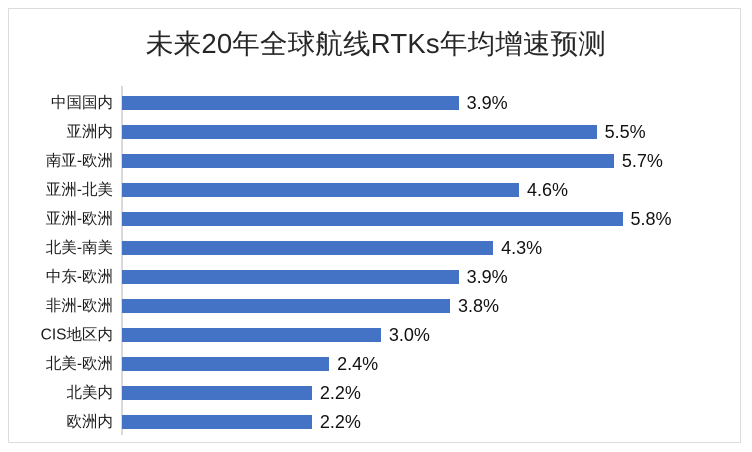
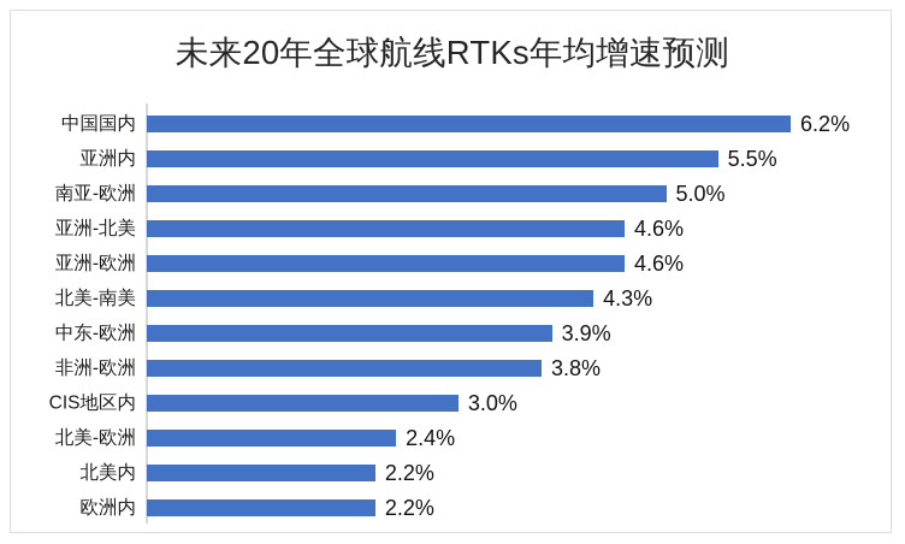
中国国内: 3.9% -> 6.2%
南亚-欧洲: 5.7% -> 5.0%
亚洲-欧洲: 5.8% -> 4.6%
